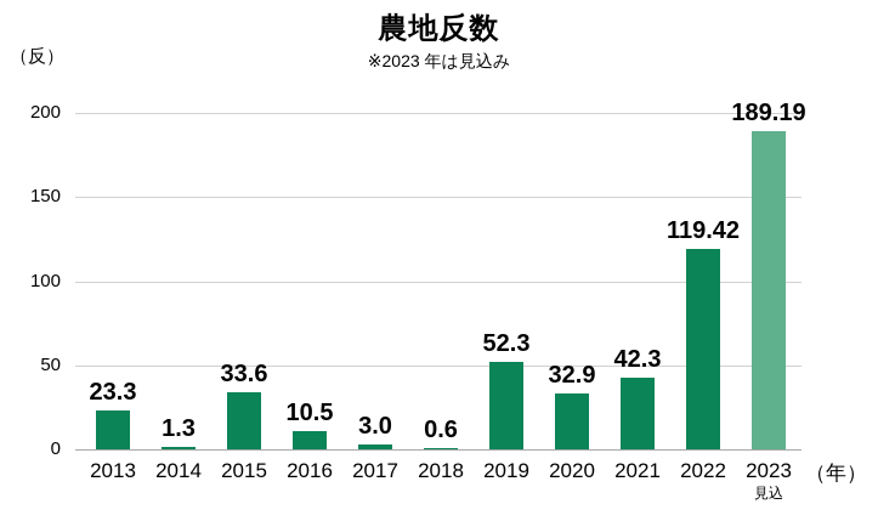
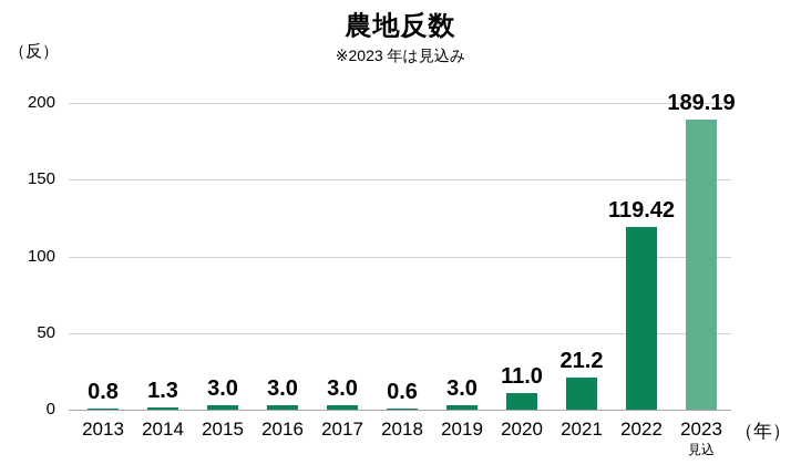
2013: 23.3 -> 0.8
2015: 33.6 -> 3.0
2016: 10.5 -> 3.0
2019: 52.3 -> 3.0
2020: 32.9 -> 11.0
2021: 42.3 -> 21.2
